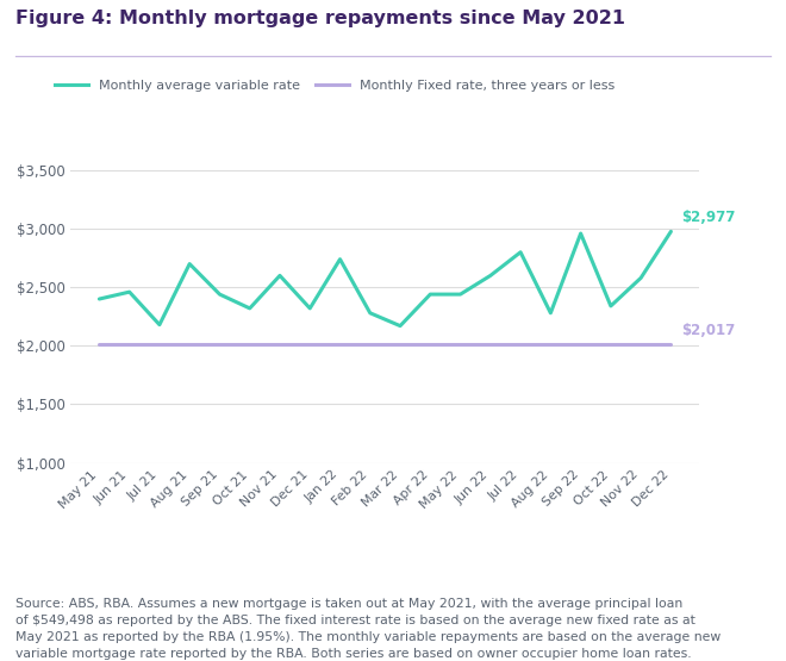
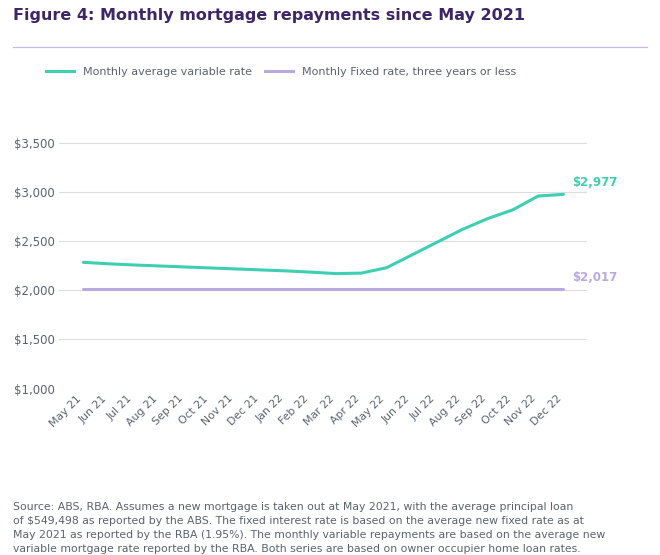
Monthly average variable rate/May 21: $2,400 -> $2,280
Monthly average variable rate/Jun 21: $2,460 -> $2,270
Monthly average variable rate/Jul 21: $2,180 -> $2,260
Monthly average variable rate/Aug 21: $2,700 -> $2,250
Monthly average variable rate/Sep 21: $2,440 -> $2,240
Monthly average variable rate/Oct 21: $2,320 -> $2,230
Monthly average variable rate/Nov 21: $2,600 -> $2,220
Monthly average variable rate/Dec 21: $2,320 -> $2,210
Monthly average variable rate/Jan 22: $2,740 -> $2,200
Monthly average variable rate/Feb 22: $2,280 -> $2,180
Monthly average variable rate/Apr 22: $2,440 -> $2,180
Monthly average variable rate/May 22: $2,440 -> $2,230
Monthly average variable rate/Jun 22: $2,600 -> $2,360
Monthly average variable rate/Jul 22: $2,800 -> $2,490
Monthly average variable rate/Aug 22: $2,280 -> $2,620
Monthly average variable rate/Sep 22: $2,960 -> $2,730
Monthly average variable rate/Oct 22: $2,340 -> $2,820
Monthly average variable rate/Nov 22: $2,580 -> $2,960
